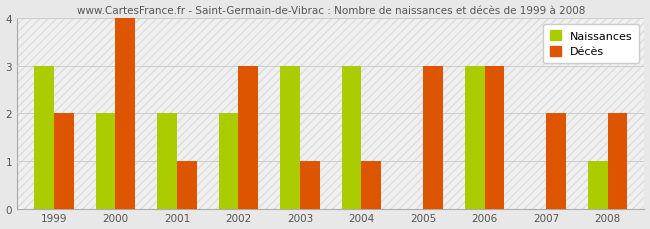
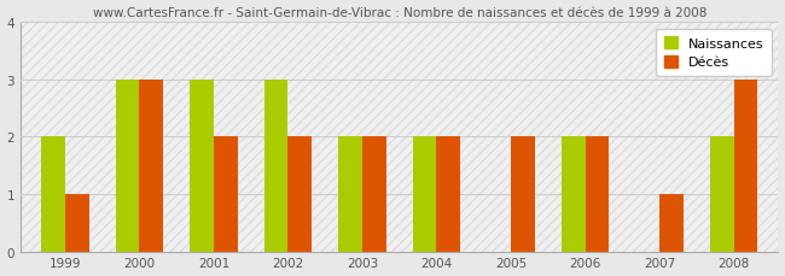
Naissances/1999: 3 -> 2
Décès/1999: 2 -> 1
Naissances/2000: 2 -> 3
Décès/2000: 4 -> 3
Naissances/2001: 2 -> 3
Décès/2001: 1 -> 2
Naissances/2002: 2 -> 3
Décès/2002: 3 -> 2
Naissances/2003: 3 -> 2
Décès/2003: 1 -> 2
Naissances/2004: 3 -> 2
Décès/2004: 1 -> 2
Décès/2005: 3 -> 2
Naissances/2006: 3 -> 2
Décès/2006: 3 -> 2
Décès/2007: 2 -> 1
Naissances/2008: 1 -> 2
Décès/2008: 2 -> 3
